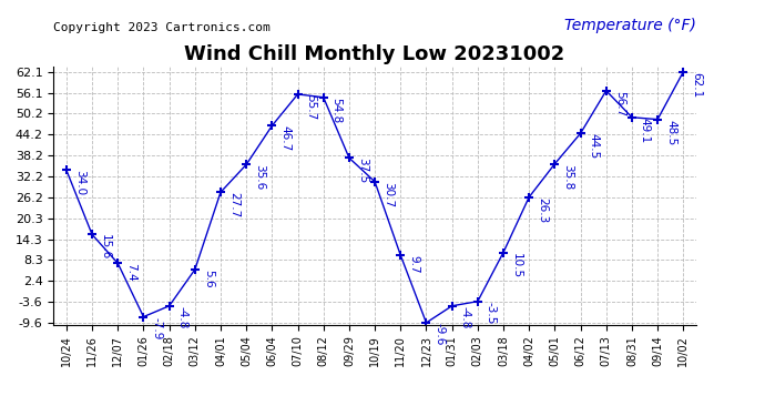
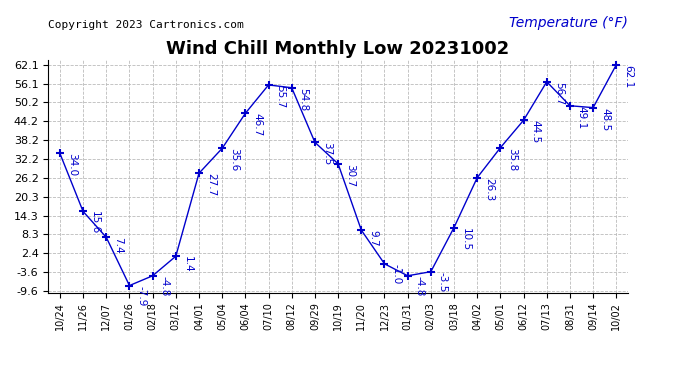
03/12: 5.6 -> 1.4
12/23: -9.6 -> -1.0
